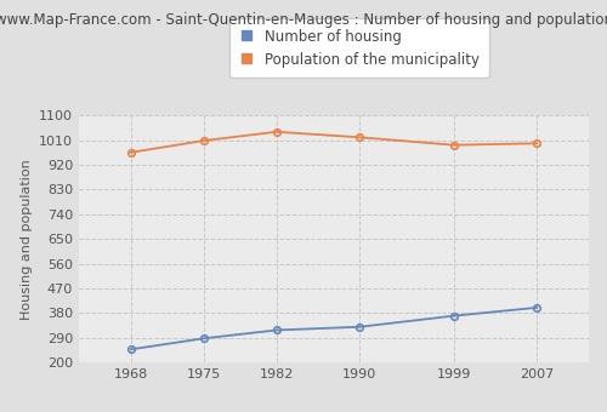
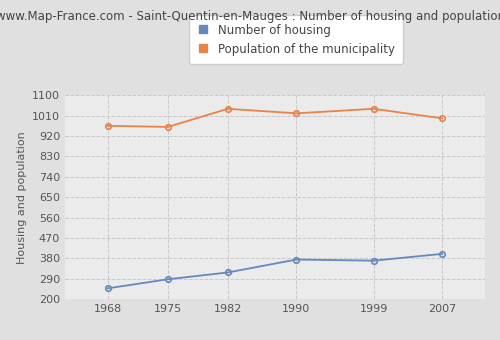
Population of the municipality/1975: 1008 -> 960
Number of housing/1990: 330 -> 375
Population of the municipality/1999: 992 -> 1040
